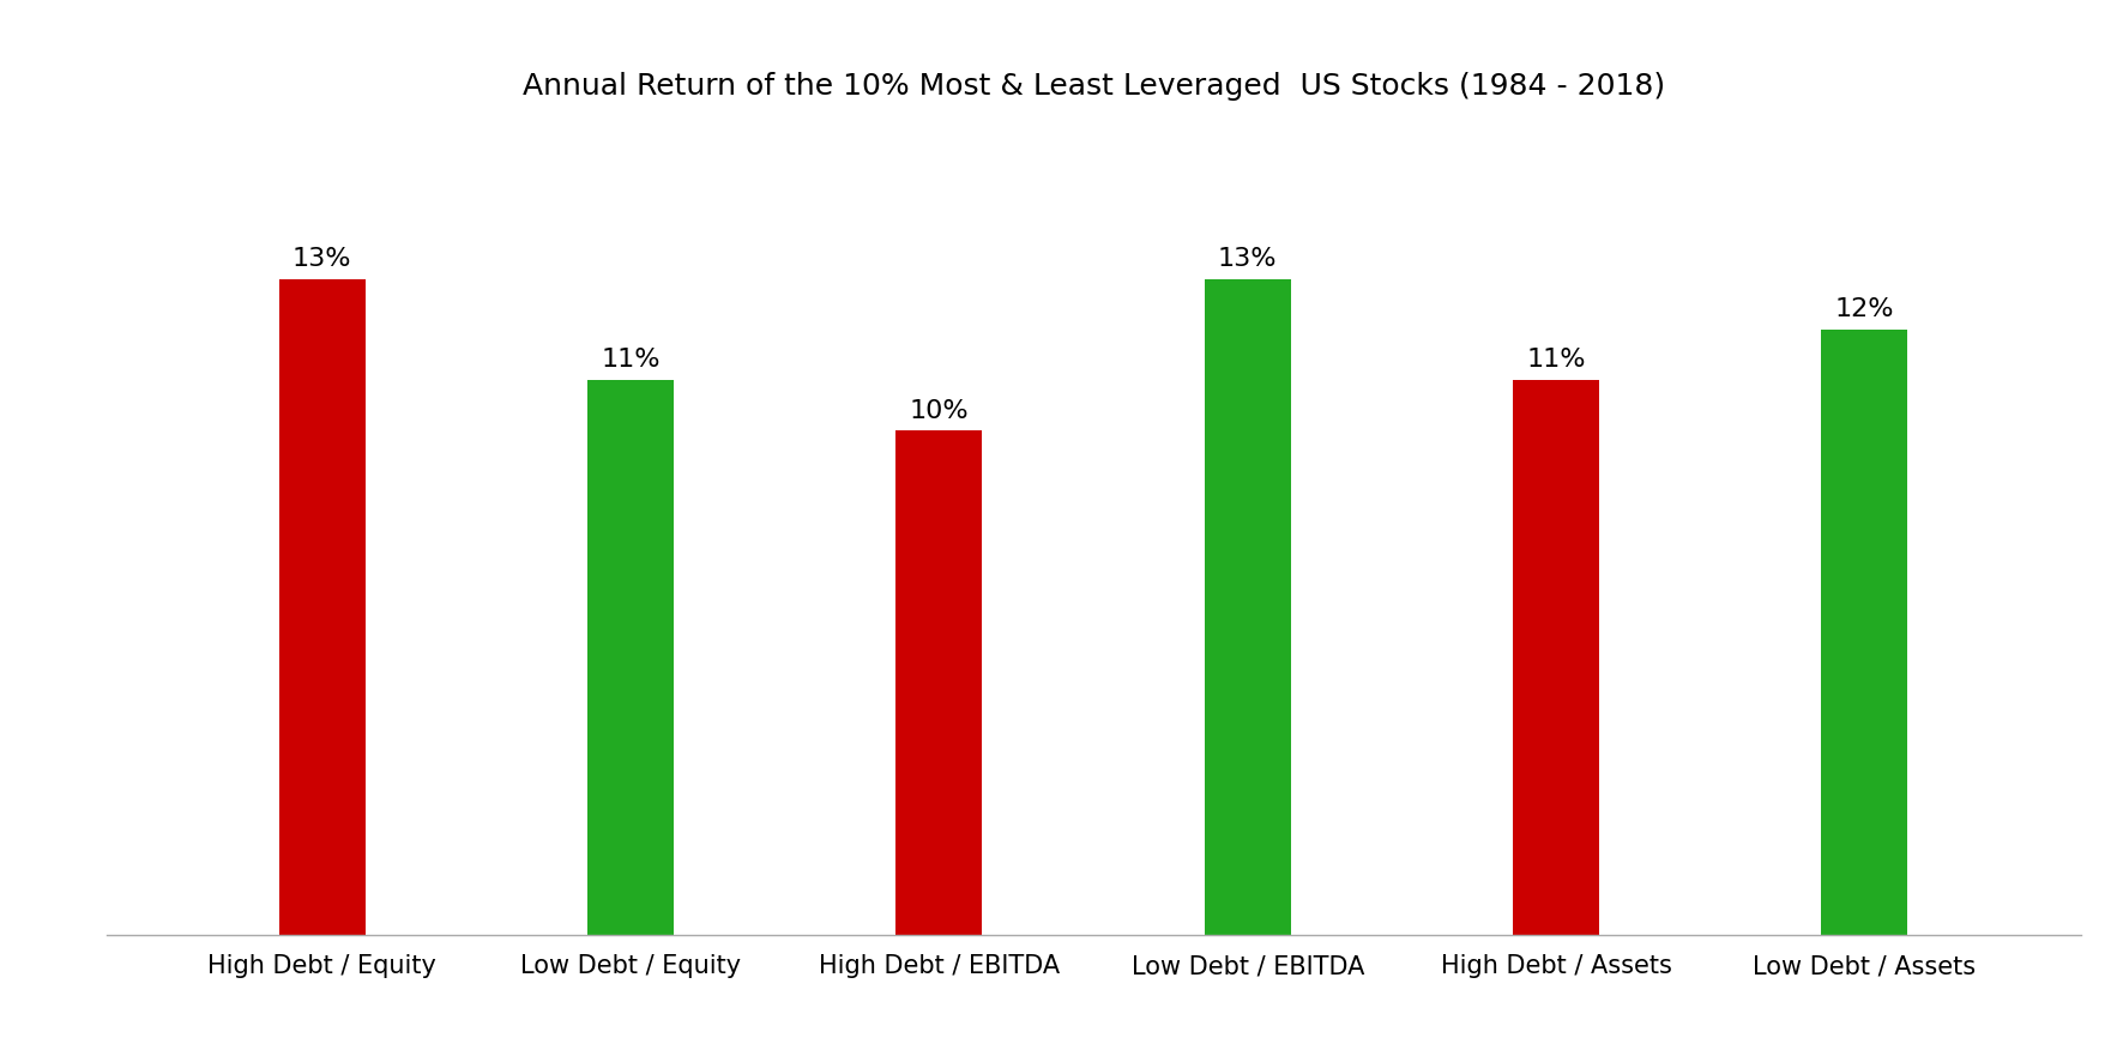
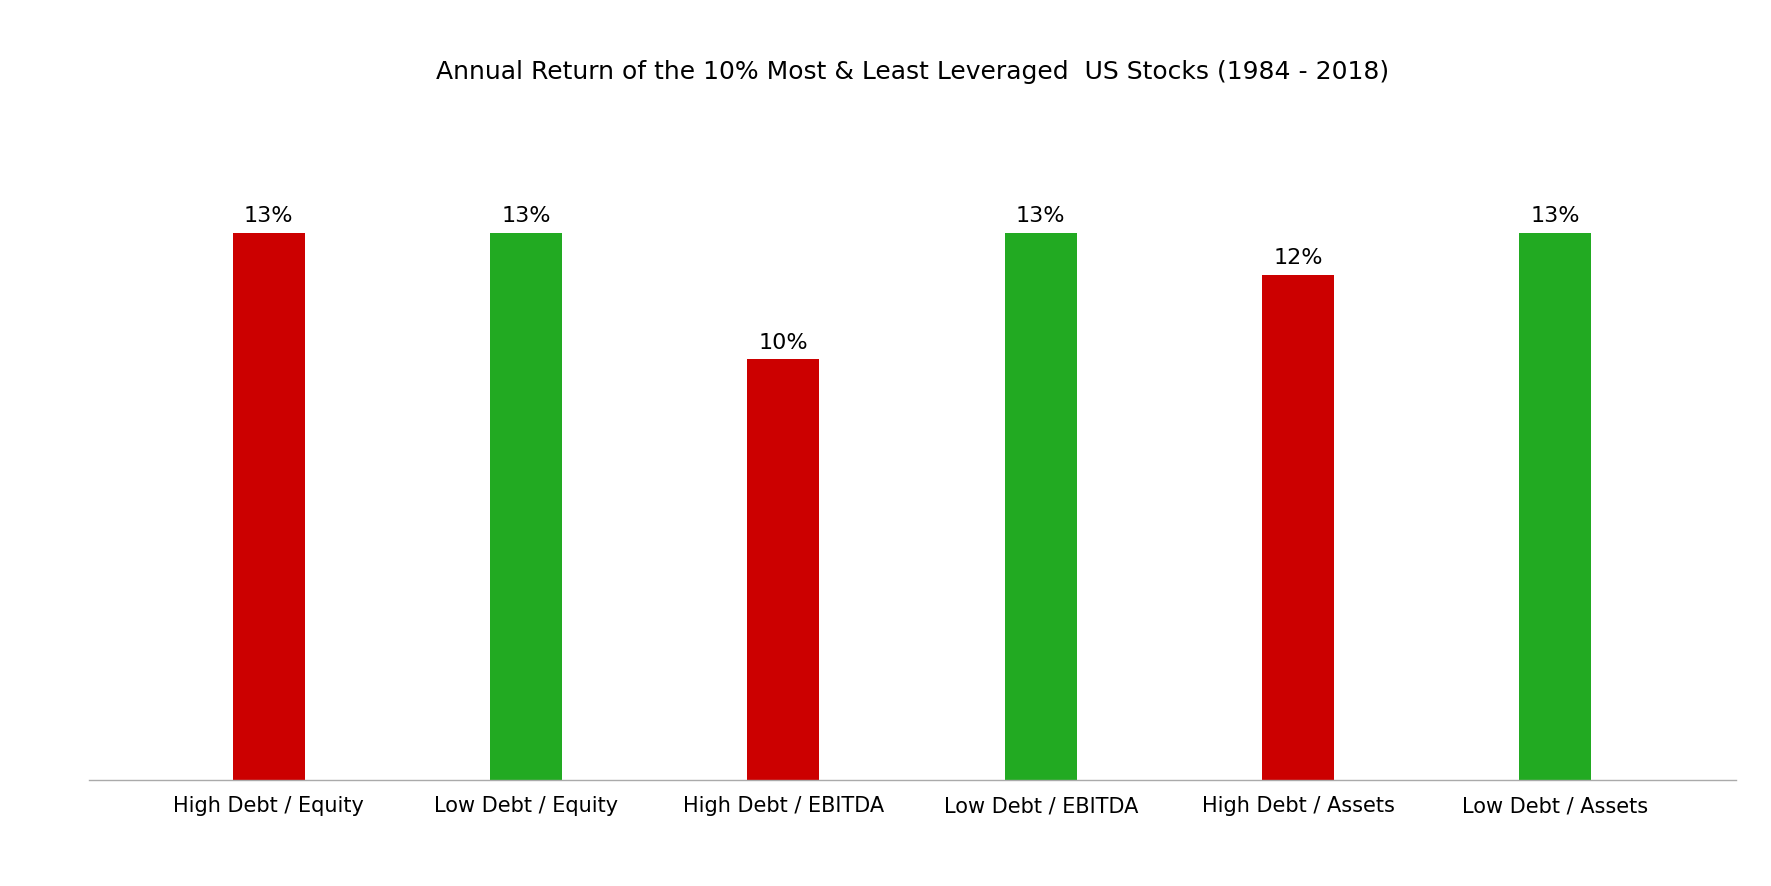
Low Debt / Equity: 11% -> 13%
High Debt / Assets: 11% -> 12%
Low Debt / Assets: 12% -> 13%
